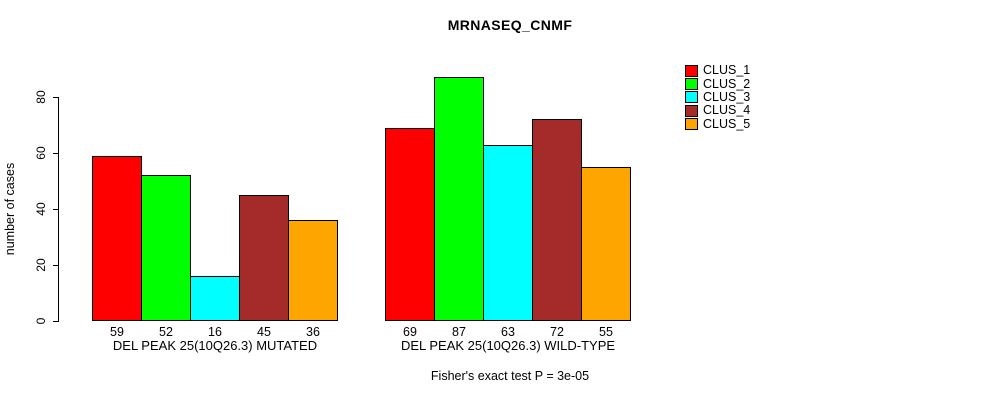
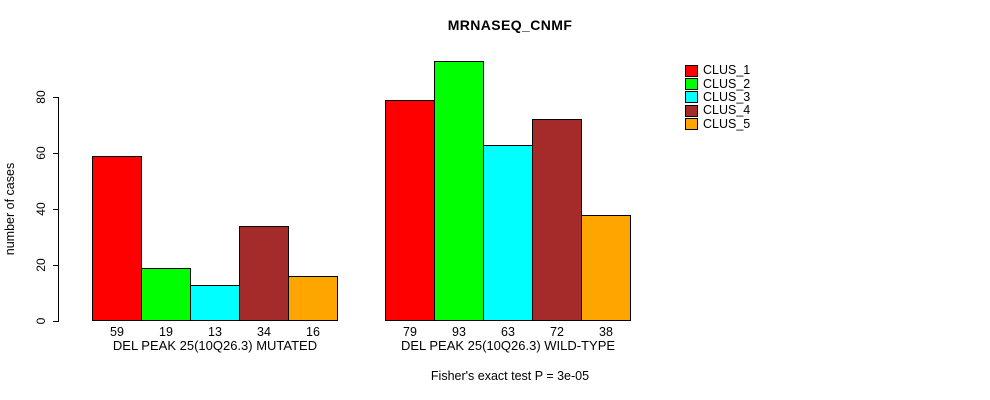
CLUS_2/DEL PEAK 25(10Q26.3) MUTATED: 52 -> 19
CLUS_3/DEL PEAK 25(10Q26.3) MUTATED: 16 -> 13
CLUS_4/DEL PEAK 25(10Q26.3) MUTATED: 45 -> 34
CLUS_5/DEL PEAK 25(10Q26.3) MUTATED: 36 -> 16
CLUS_1/DEL PEAK 25(10Q26.3) WILD-TYPE: 69 -> 79
CLUS_2/DEL PEAK 25(10Q26.3) WILD-TYPE: 87 -> 93
CLUS_5/DEL PEAK 25(10Q26.3) WILD-TYPE: 55 -> 38
